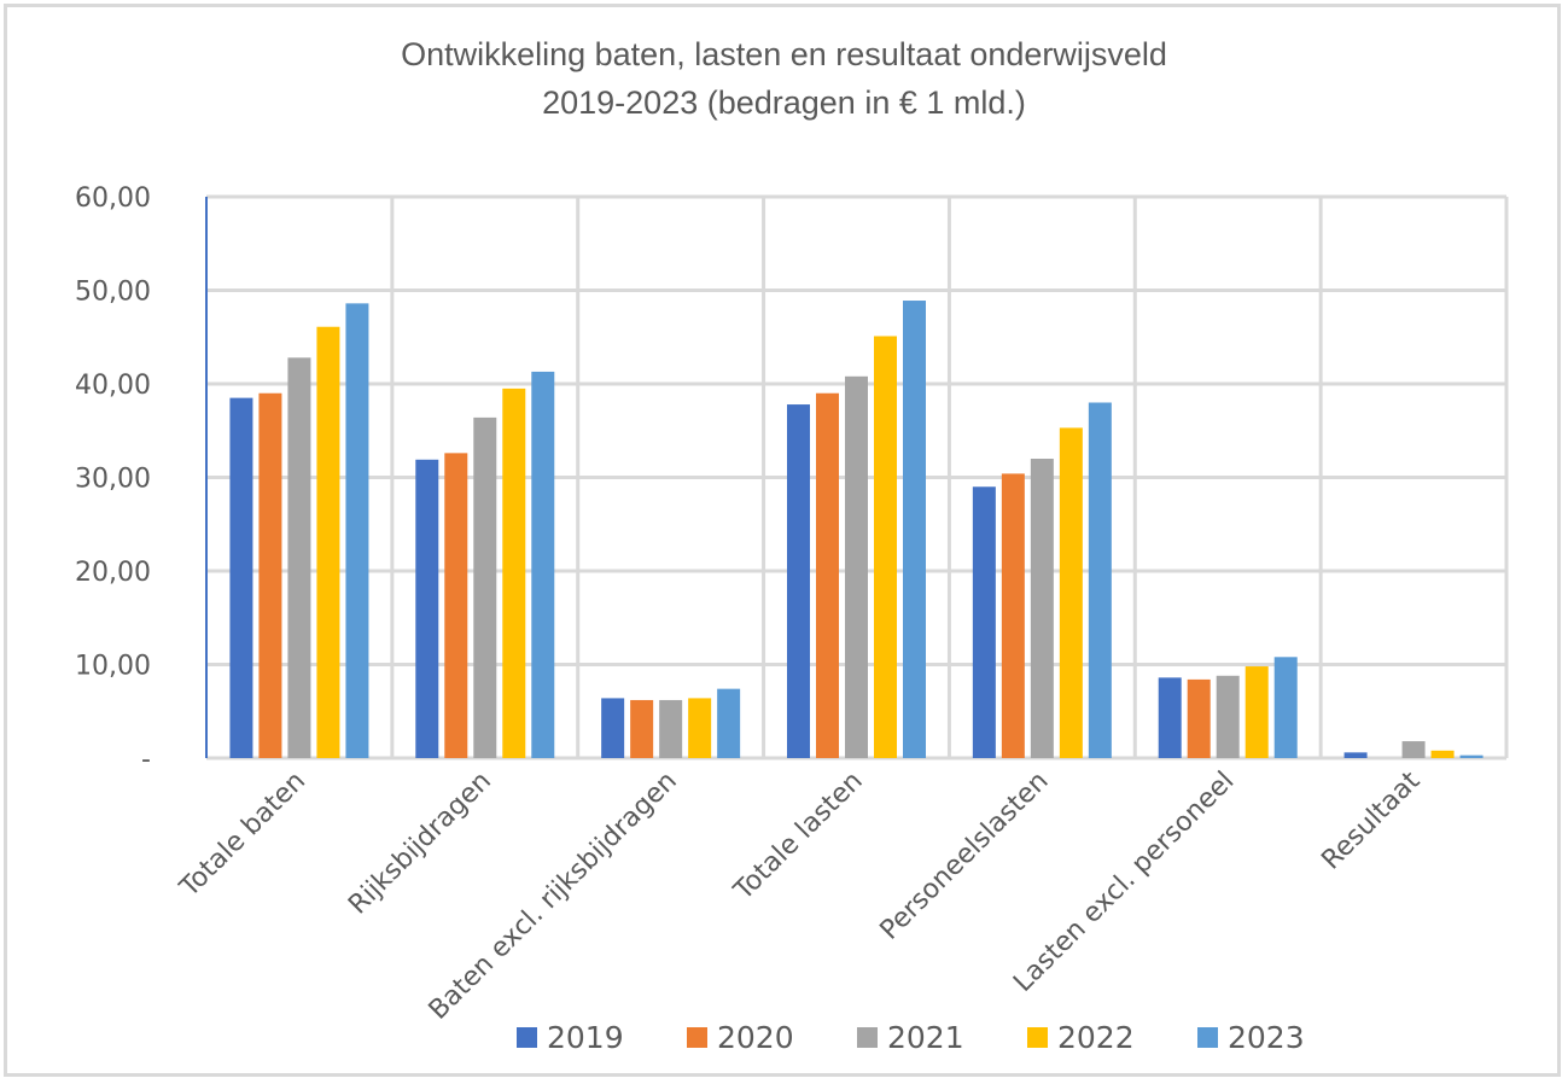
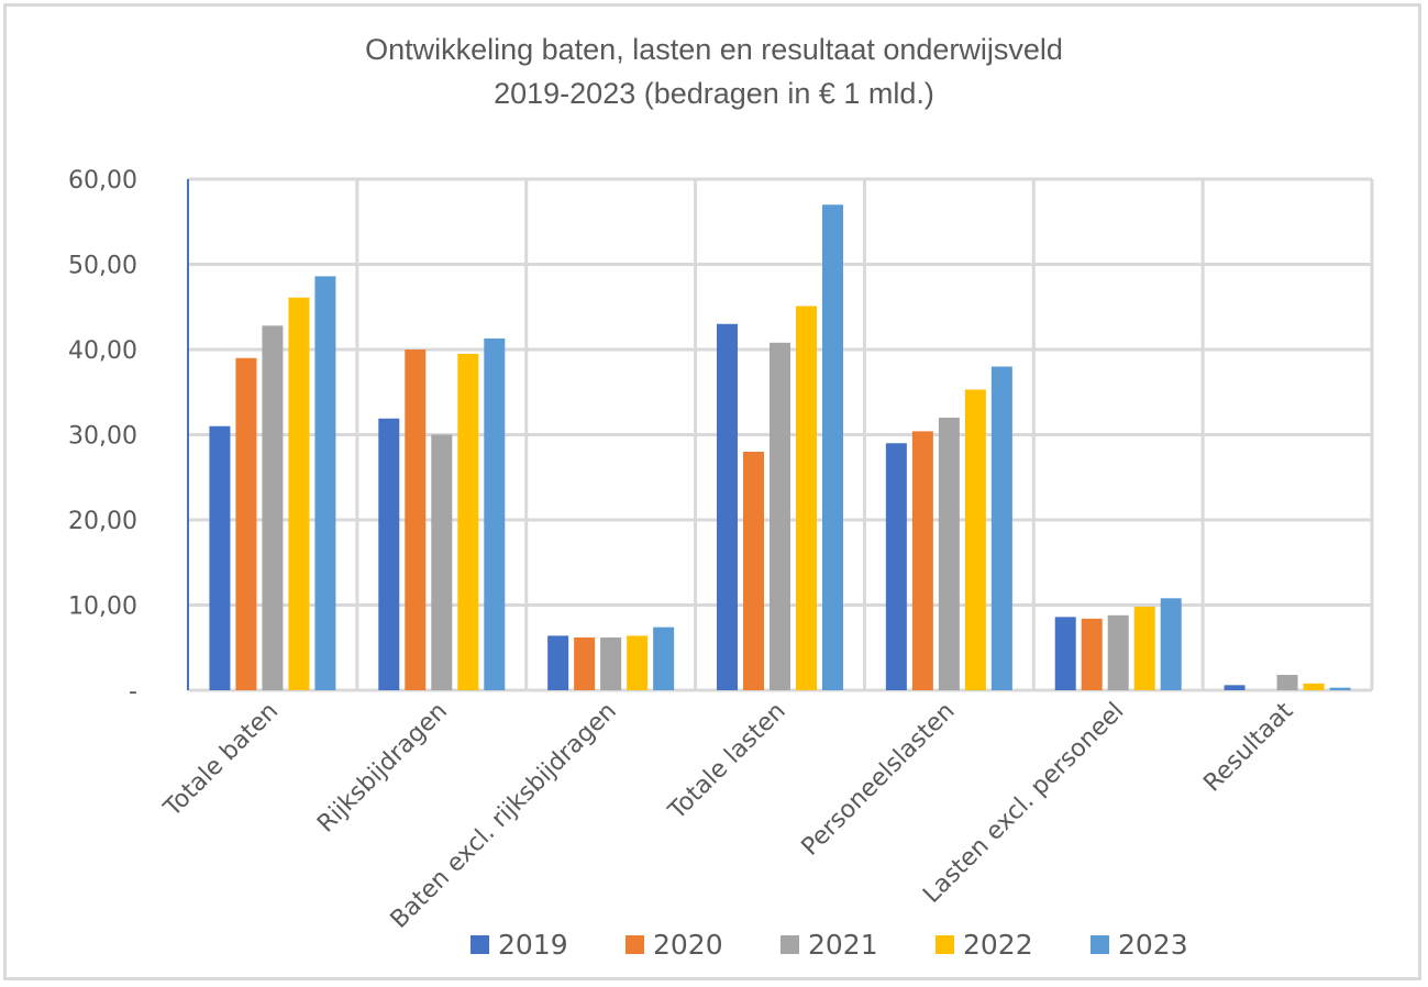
2019/Totale baten: 38 -> 31
2020/Rijksbijdragen: 33 -> 40
2021/Rijksbijdragen: 36 -> 30
2019/Totale lasten: 38 -> 43
2020/Totale lasten: 39 -> 28
2023/Totale lasten: 49 -> 57
